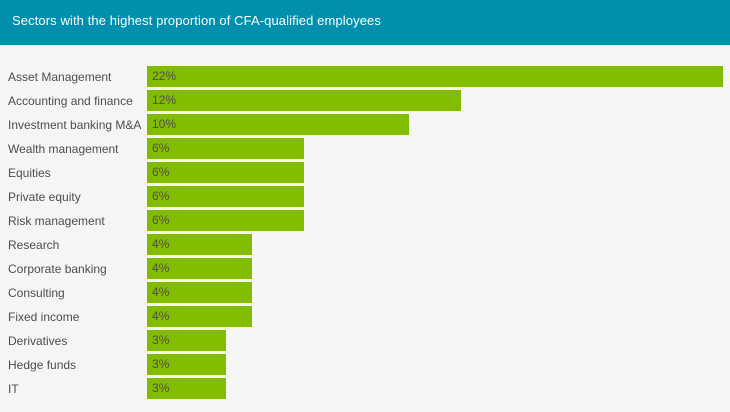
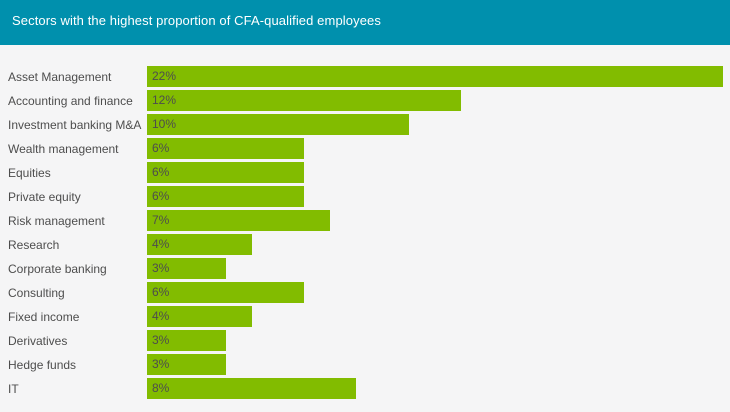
Risk management: 6% -> 7%
Corporate banking: 4% -> 3%
Consulting: 4% -> 6%
IT: 3% -> 8%
